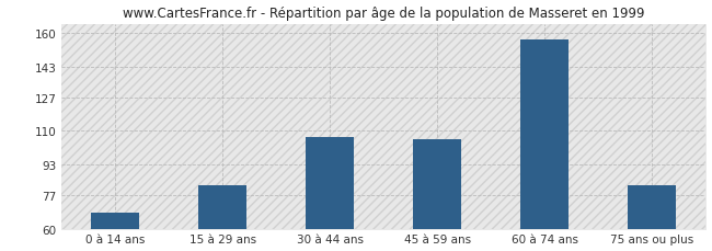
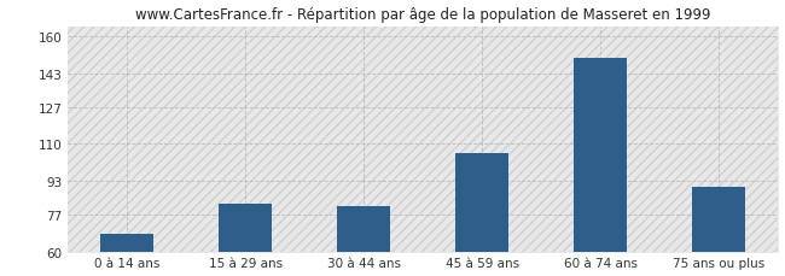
30 à 44 ans: 107 -> 81
60 à 74 ans: 157 -> 150
75 ans ou plus: 82 -> 90
